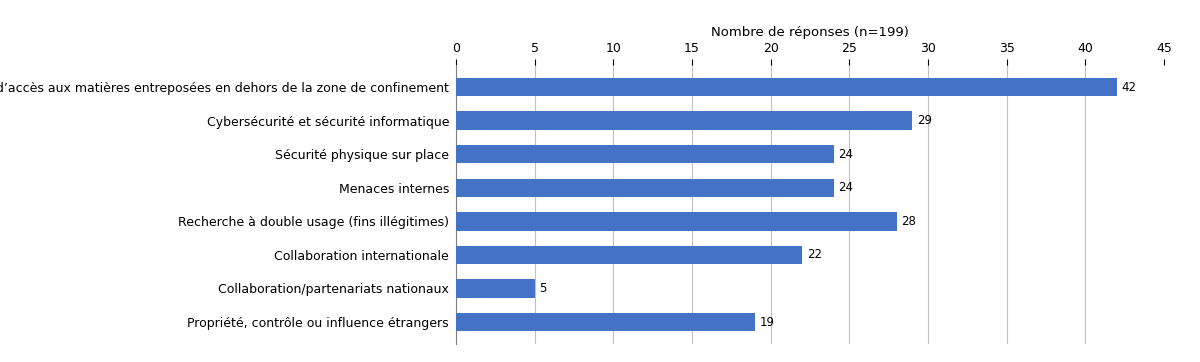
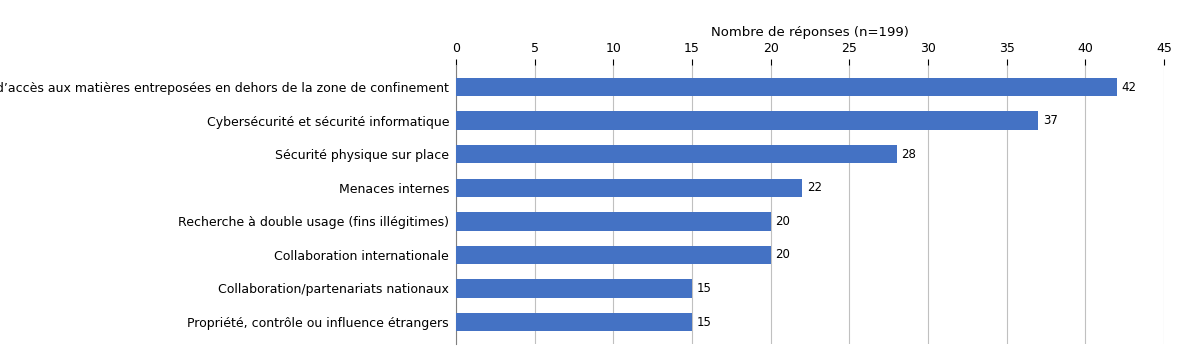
Cybersécurité et sécurité informatique: 29 -> 37
Sécurité physique sur place: 24 -> 28
Menaces internes: 24 -> 22
Recherche à double usage (fins illégitimes): 28 -> 20
Collaboration internationale: 22 -> 20
Collaboration/partenariats nationaux: 5 -> 15
Propriété, contrôle ou influence étrangers: 19 -> 15
